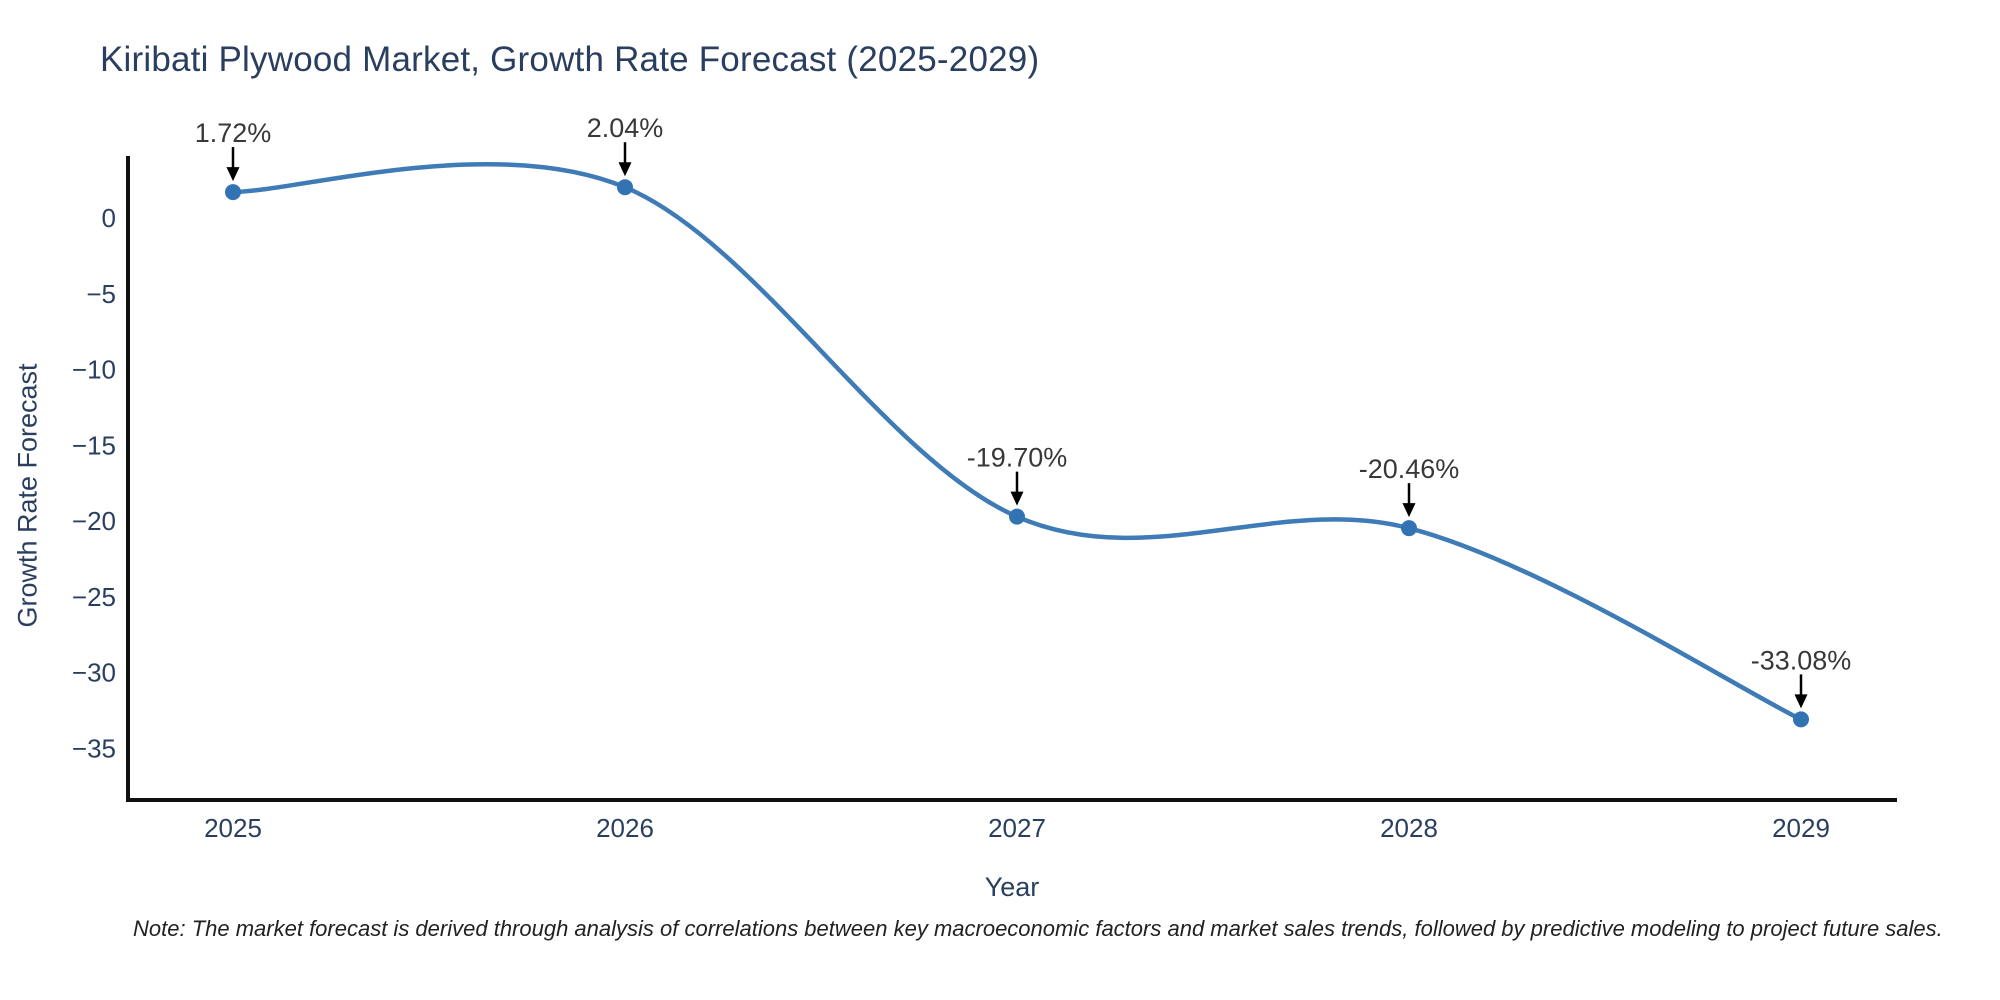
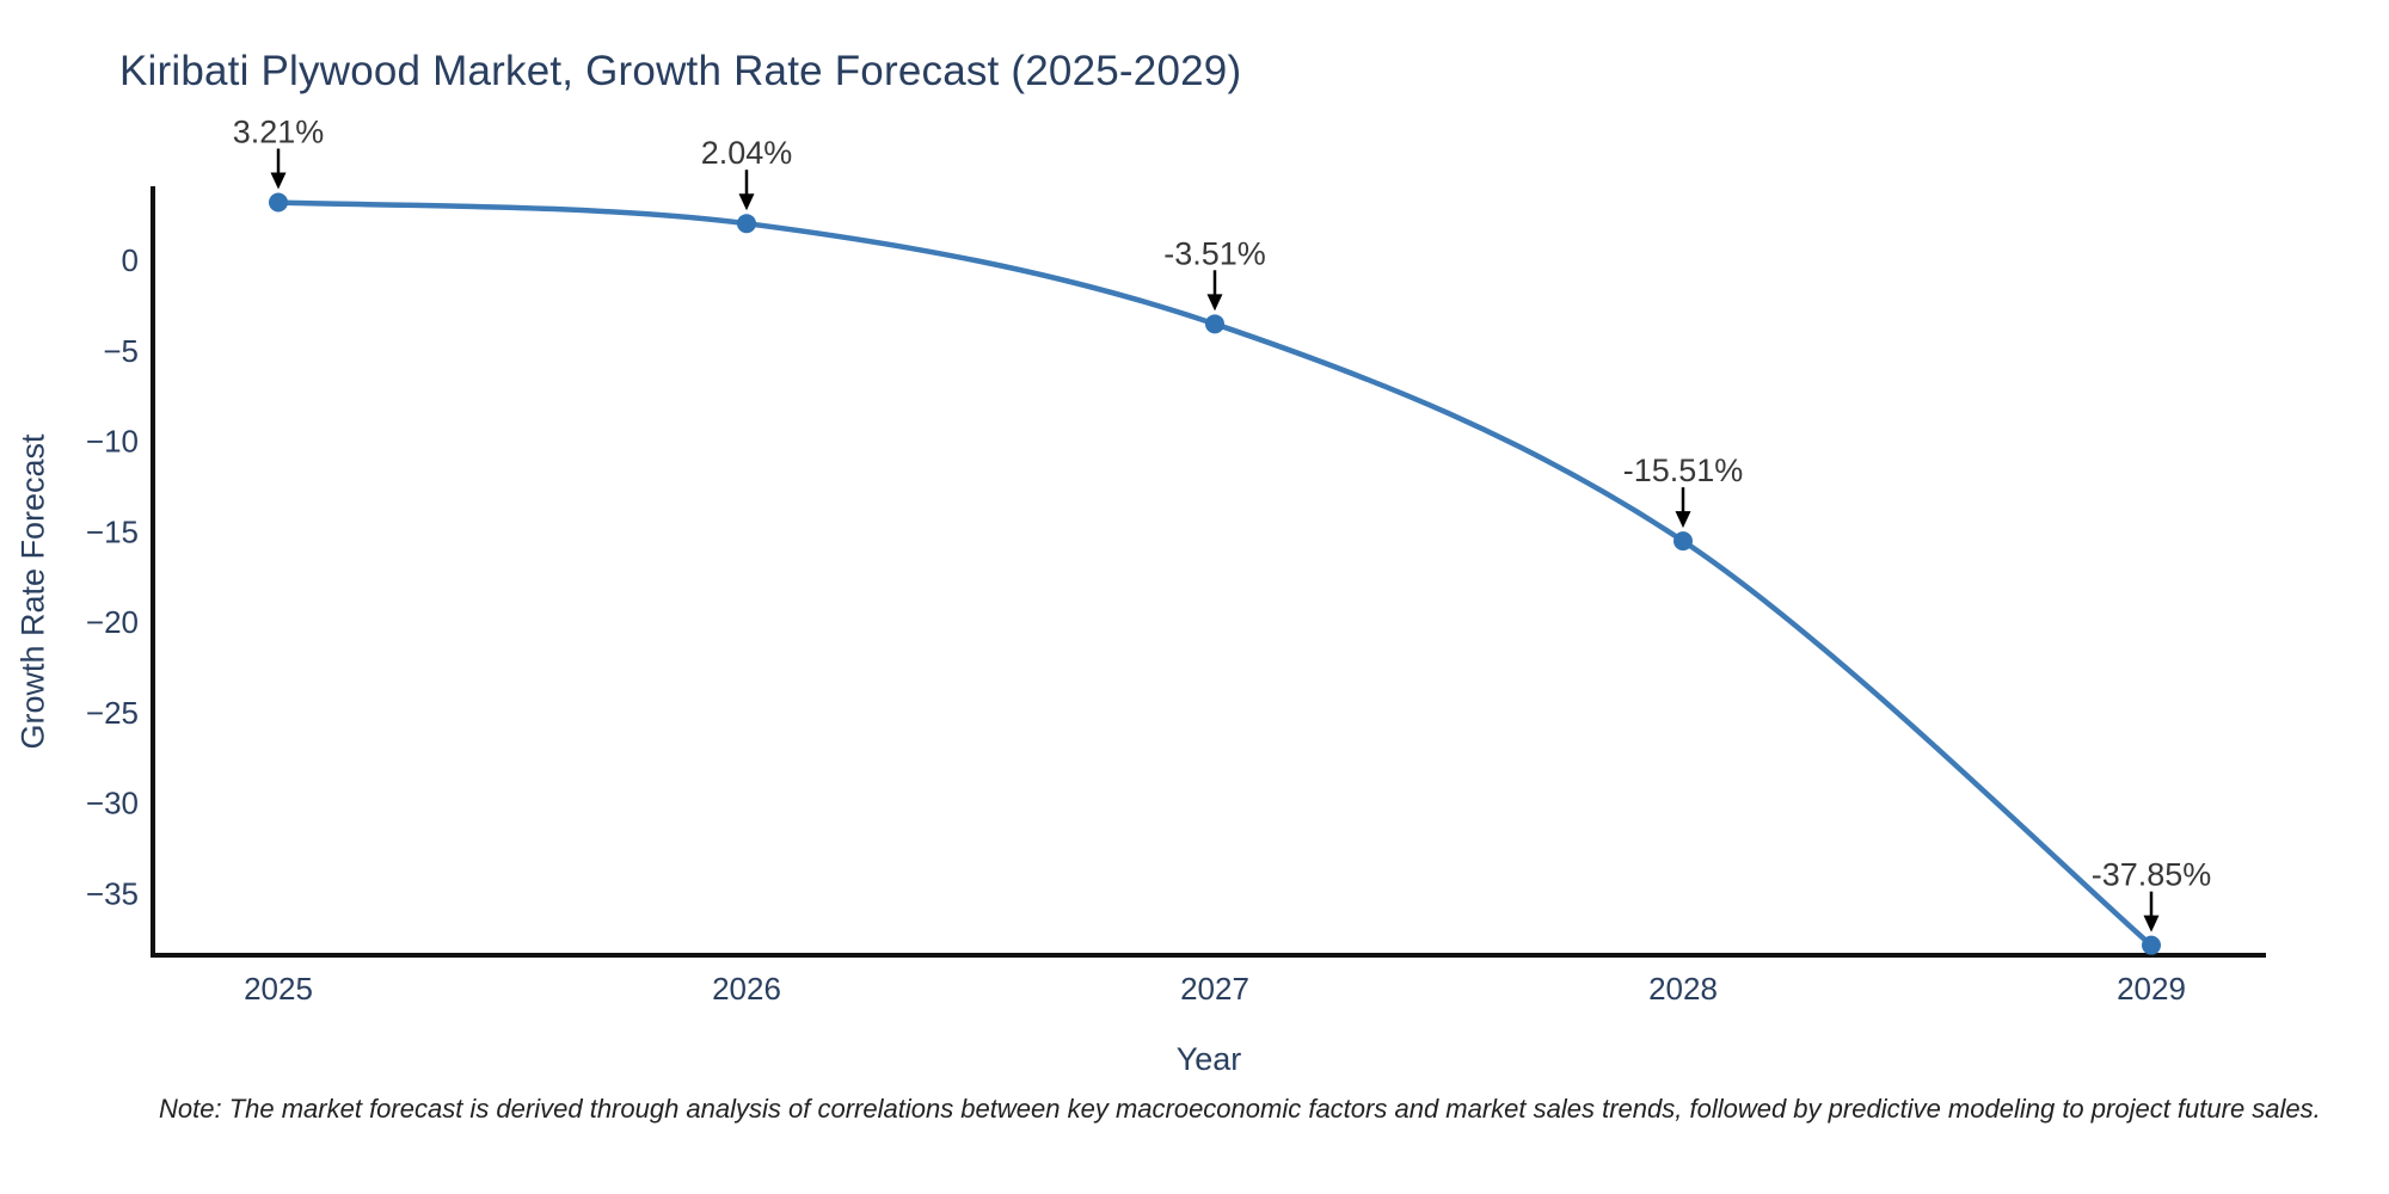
2025: 1.72% -> 3.21%
2027: -19.70% -> -3.51%
2028: -20.46% -> -15.51%
2029: -33.08% -> -37.85%
